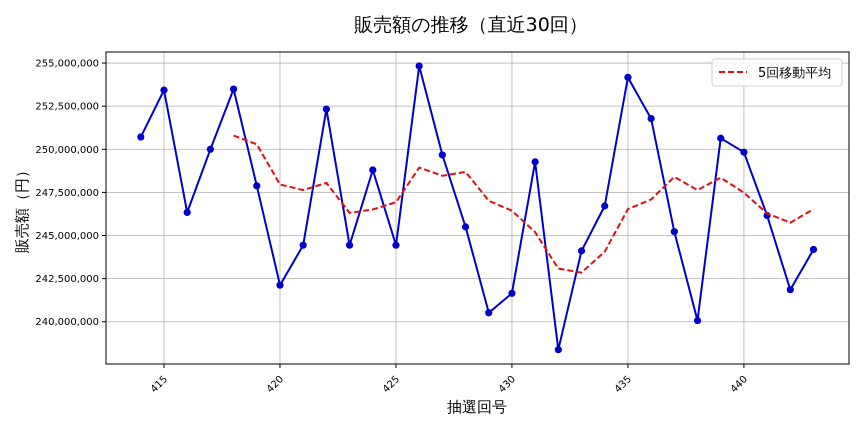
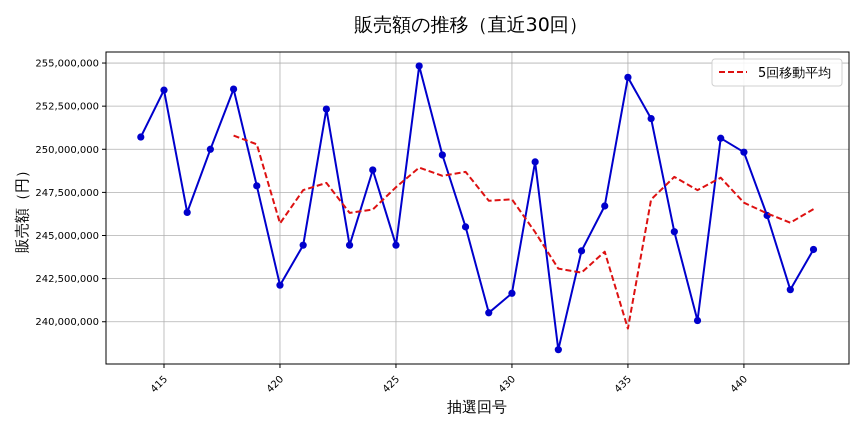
5回移動平均/420: 248000000 -> 245700000
5回移動平均/425: 246900000 -> 247800000
5回移動平均/430: 246400000 -> 247100000
5回移動平均/435: 246500000 -> 239600000
5回移動平均/440: 247500000 -> 246900000
